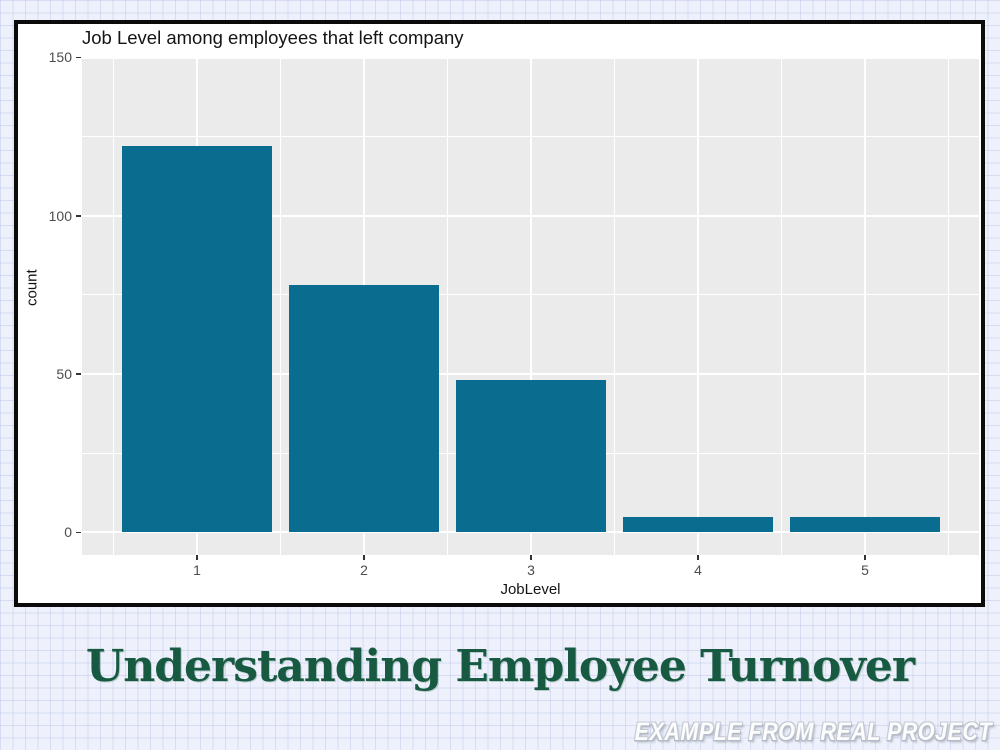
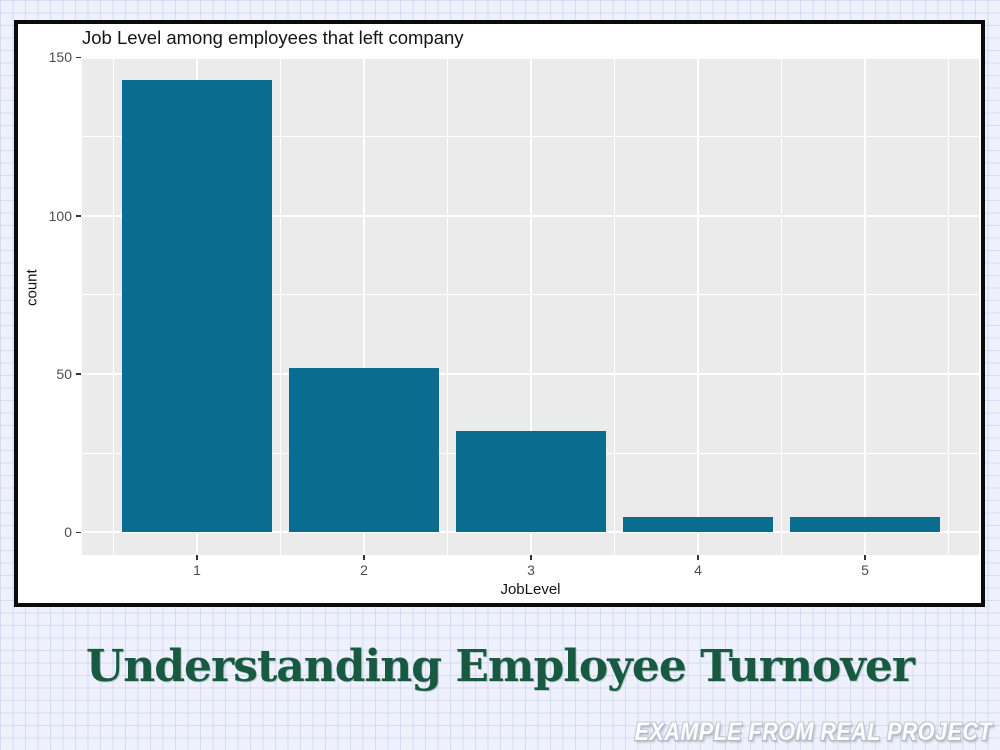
1: 122 -> 143
2: 78 -> 52
3: 48 -> 32
